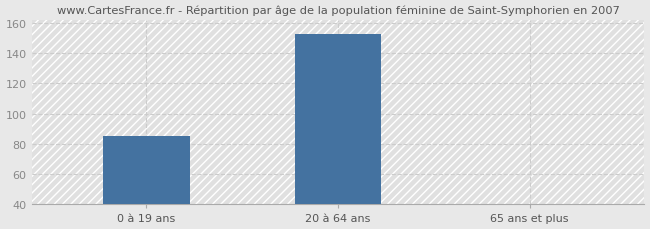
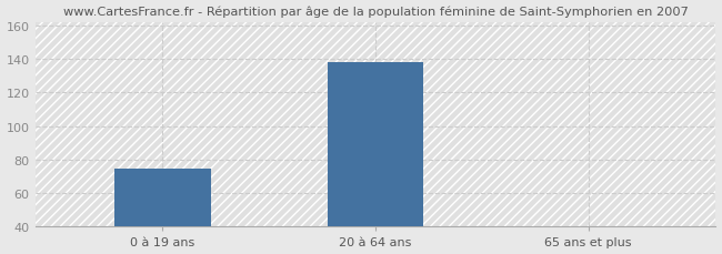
0 à 19 ans: 85 -> 75
20 à 64 ans: 153 -> 138
